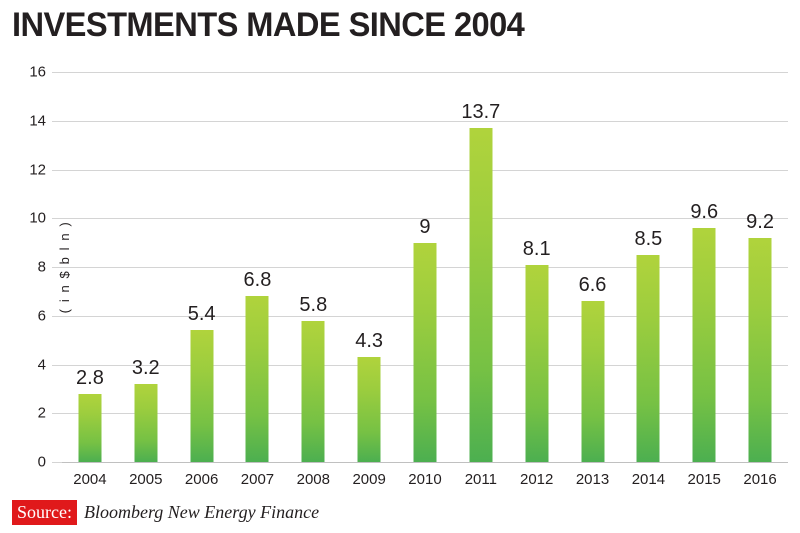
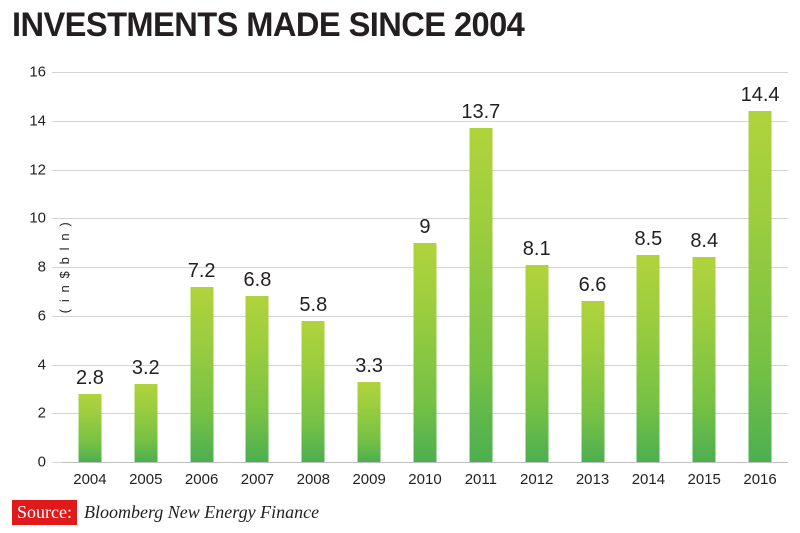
2006: 5.4 -> 7.2
2009: 4.3 -> 3.3
2015: 9.6 -> 8.4
2016: 9.2 -> 14.4
